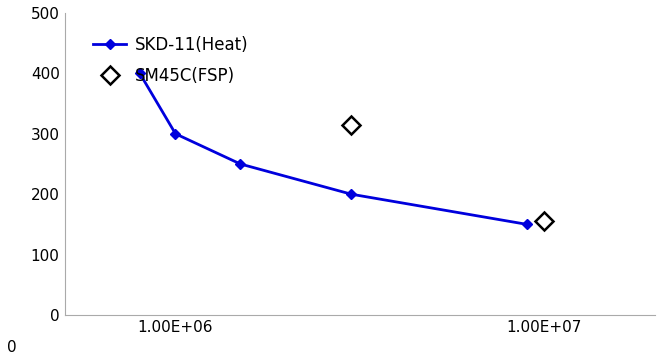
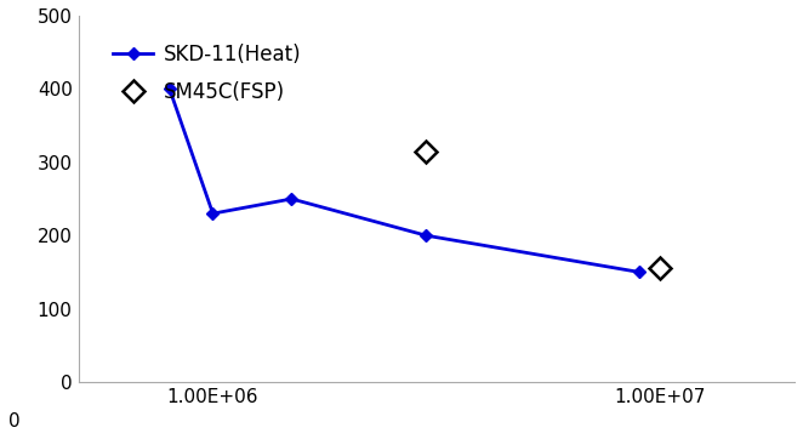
1.00E+06: 300 -> 230
